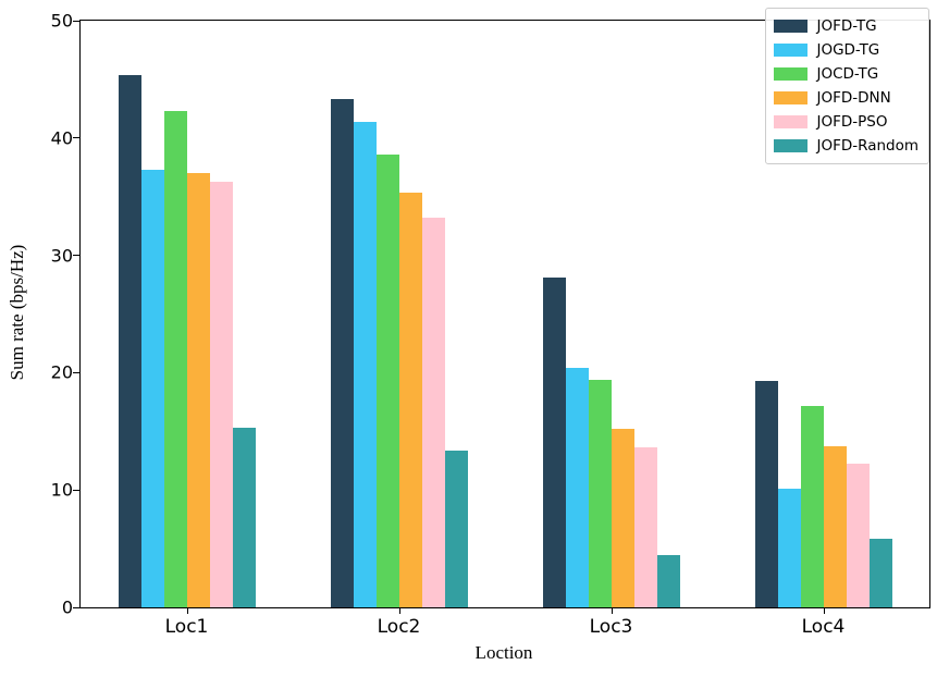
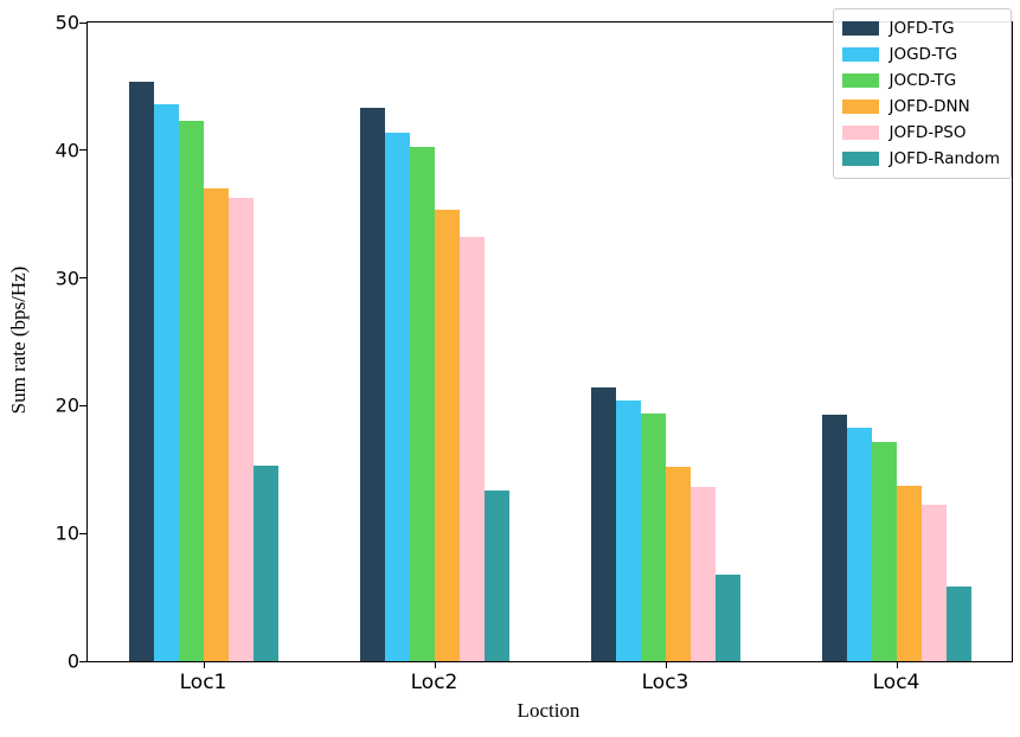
JOGD-TG/Loc1: 37.3 -> 43.6
JOCD-TG/Loc2: 38.6 -> 40.3
JOFD-TG/Loc3: 28.1 -> 21.4
JOFD-Random/Loc3: 4.5 -> 6.8
JOGD-TG/Loc4: 10.1 -> 18.3
